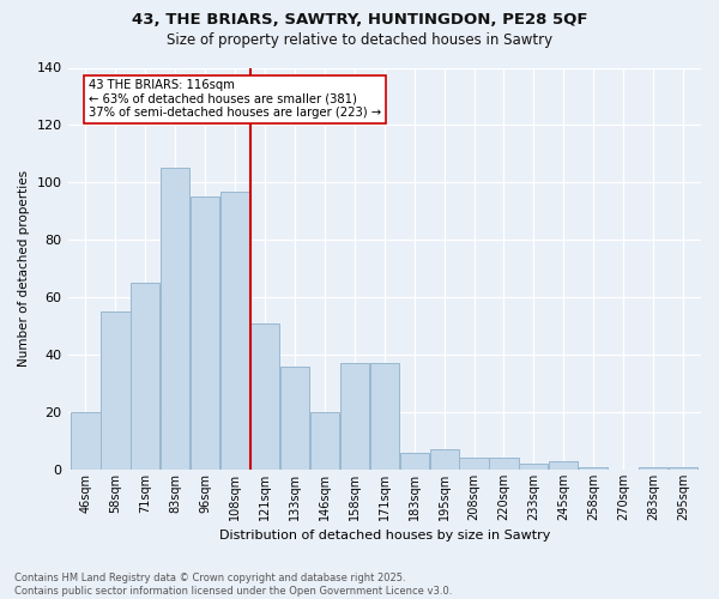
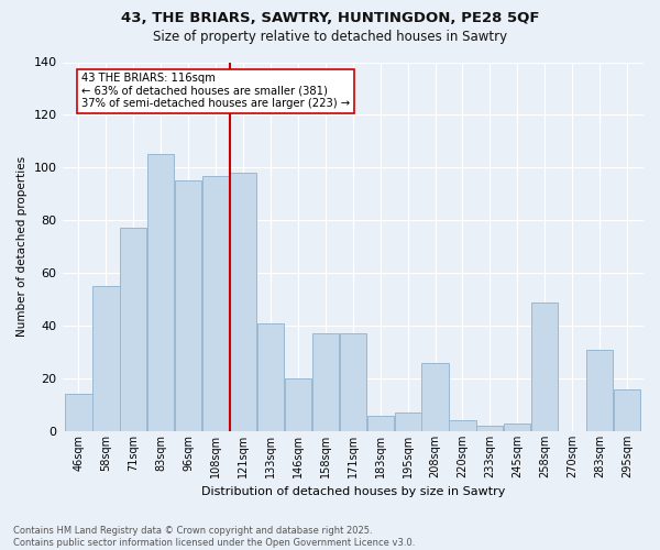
46sqm: 20 -> 14
71sqm: 65 -> 77
121sqm: 51 -> 98
133sqm: 36 -> 41
208sqm: 4 -> 26
258sqm: 1 -> 49
283sqm: 1 -> 31
295sqm: 1 -> 16
